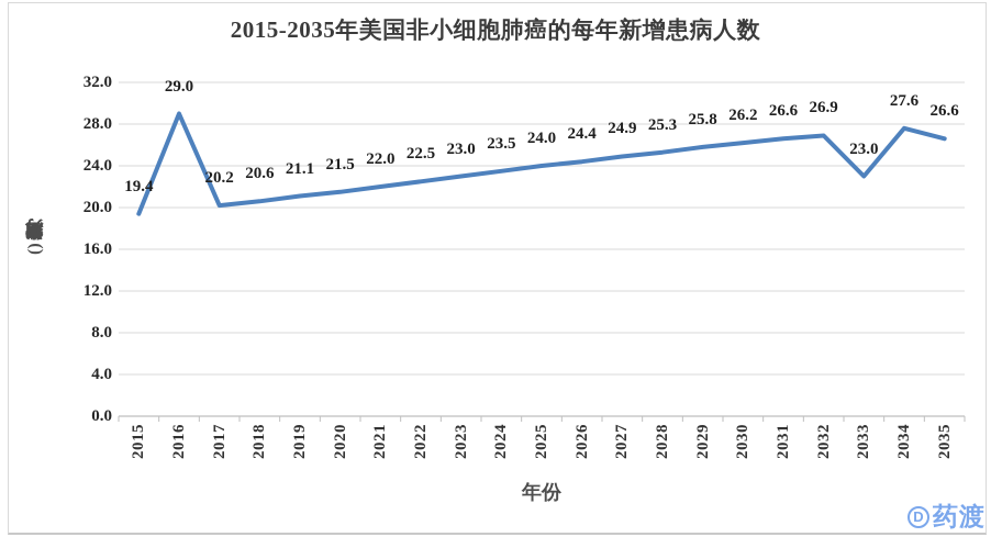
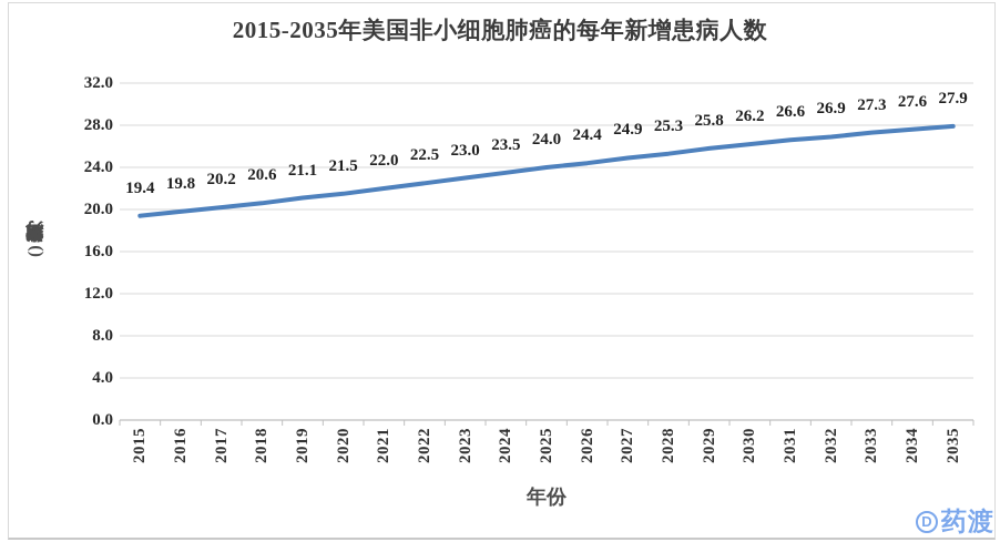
2016: 29.0 -> 19.8
2033: 23.0 -> 27.3
2035: 26.6 -> 27.9
